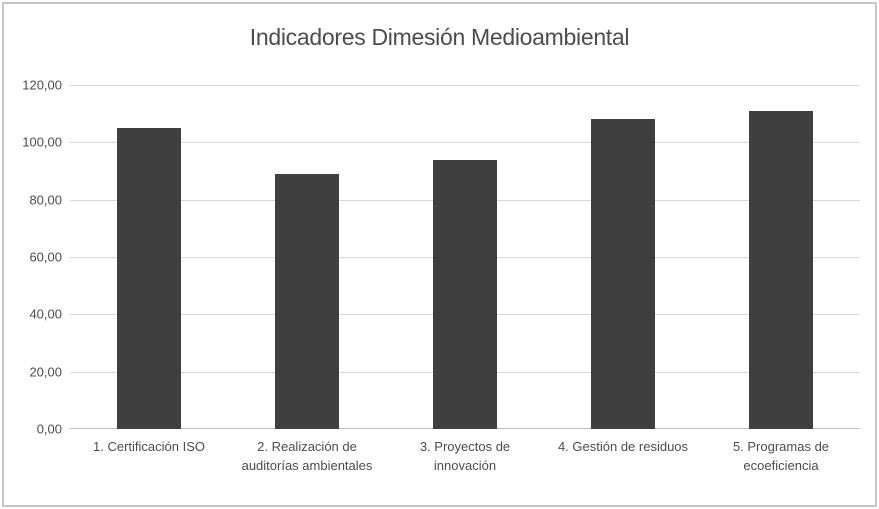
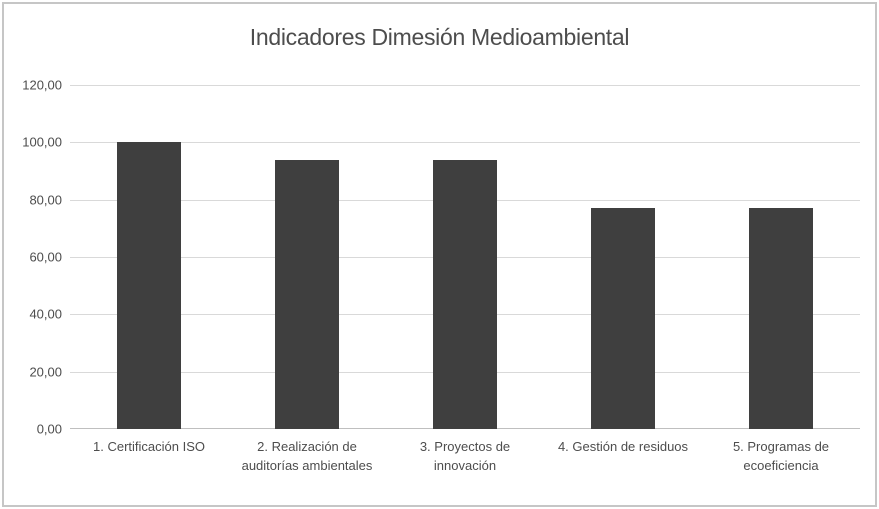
1. Certificación ISO: 105 -> 100
2. Realización de auditorías ambientales: 89 -> 94
4. Gestión de residuos: 108 -> 77
5. Programas de ecoeficiencia: 111 -> 77
